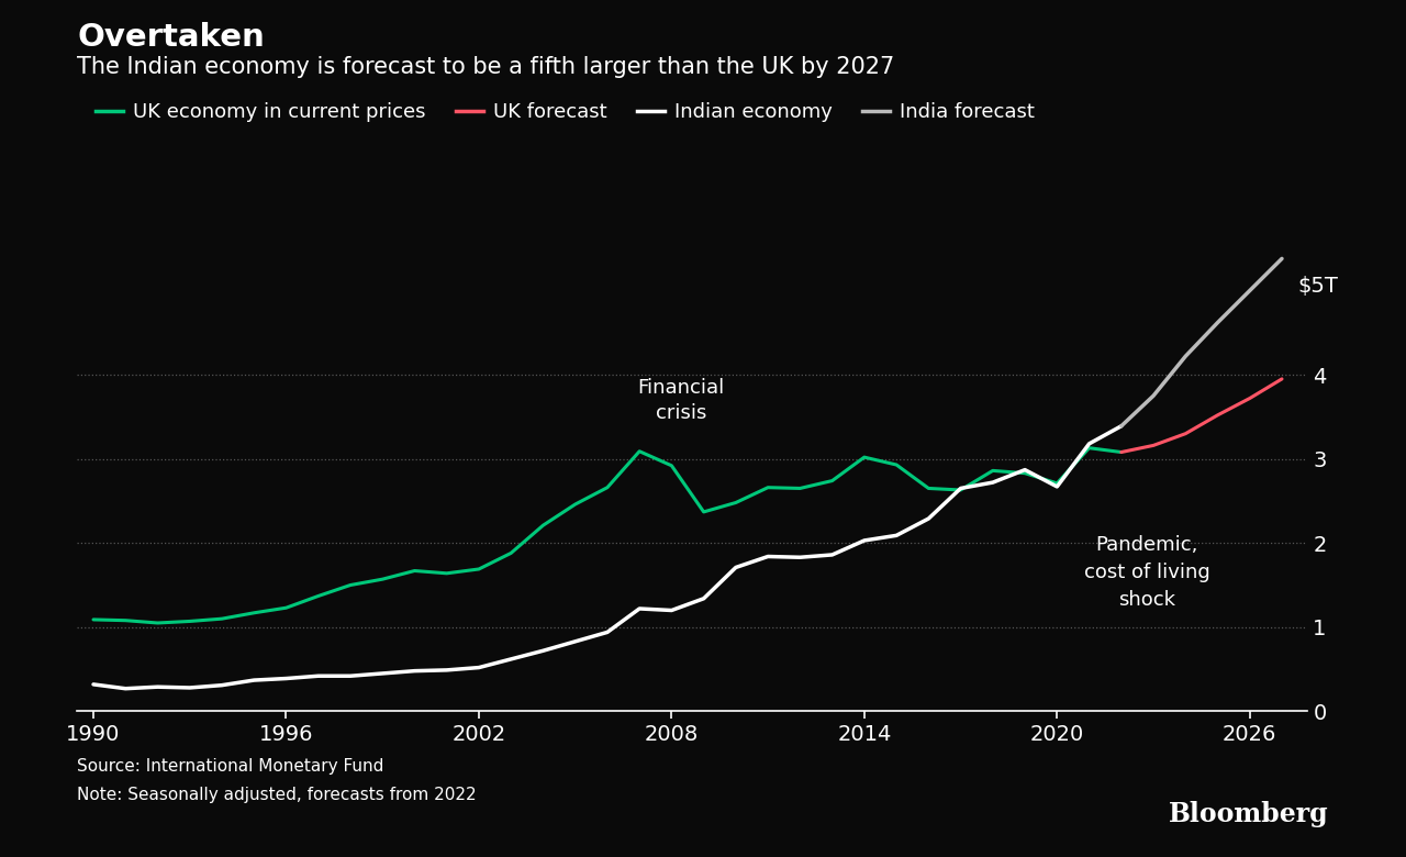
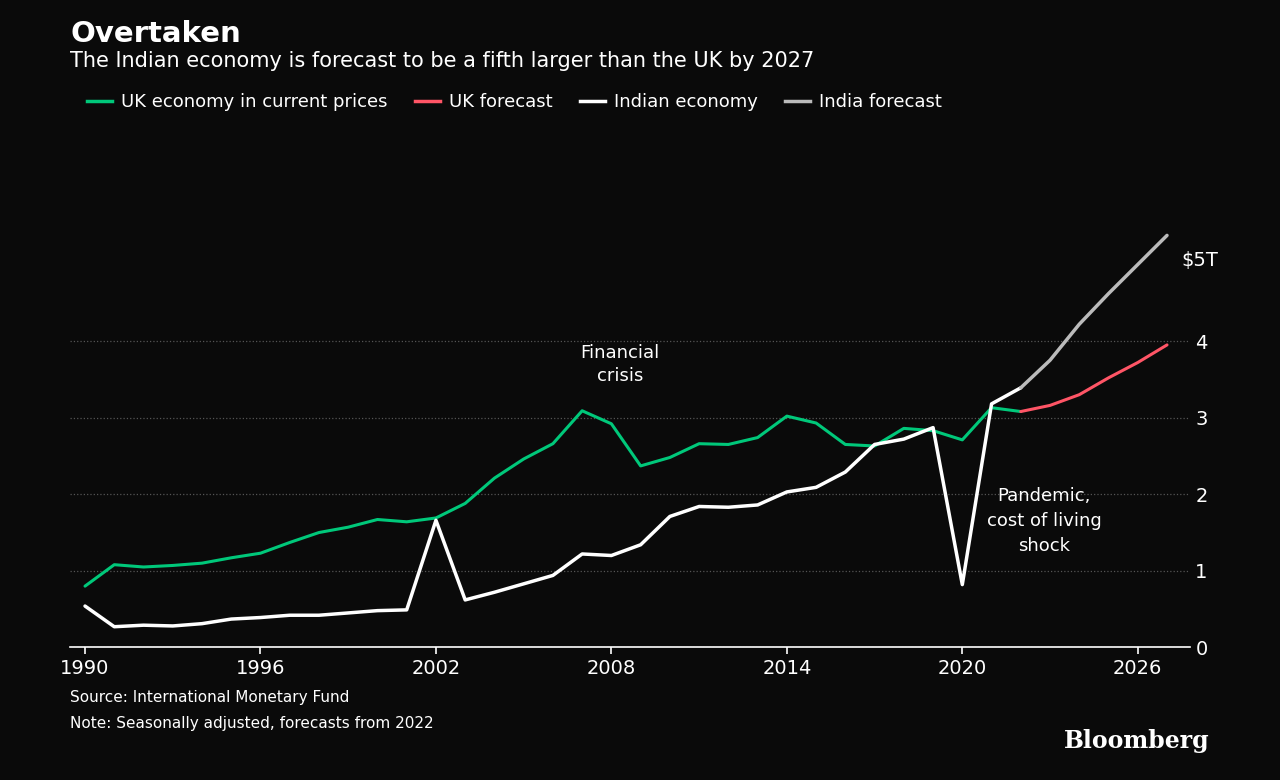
UK economy in current prices/1990: 1.09 -> 0.80
Indian economy/1990: 0.32 -> 0.54
Indian economy/2002: 0.52 -> 1.66
Indian economy/2020: 2.67 -> 0.82
